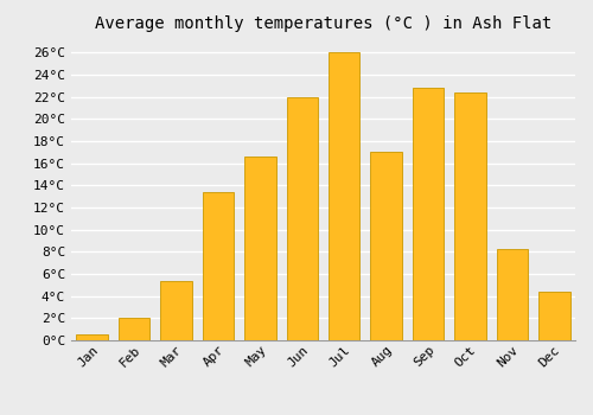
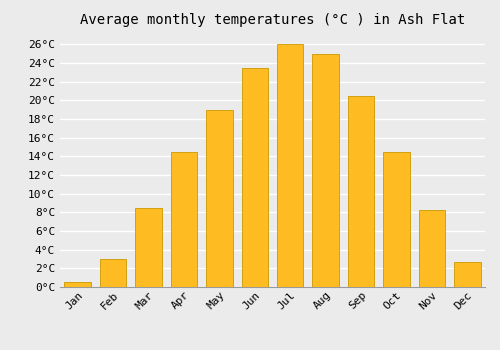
Feb: 2.0°C -> 3.0°C
Mar: 5.4°C -> 8.5°C
Apr: 13.4°C -> 14.5°C
May: 16.6°C -> 19.0°C
Jun: 22.0°C -> 23.5°C
Aug: 17.0°C -> 25.0°C
Sep: 22.8°C -> 20.5°C
Oct: 22.4°C -> 14.5°C
Dec: 4.4°C -> 2.7°C
